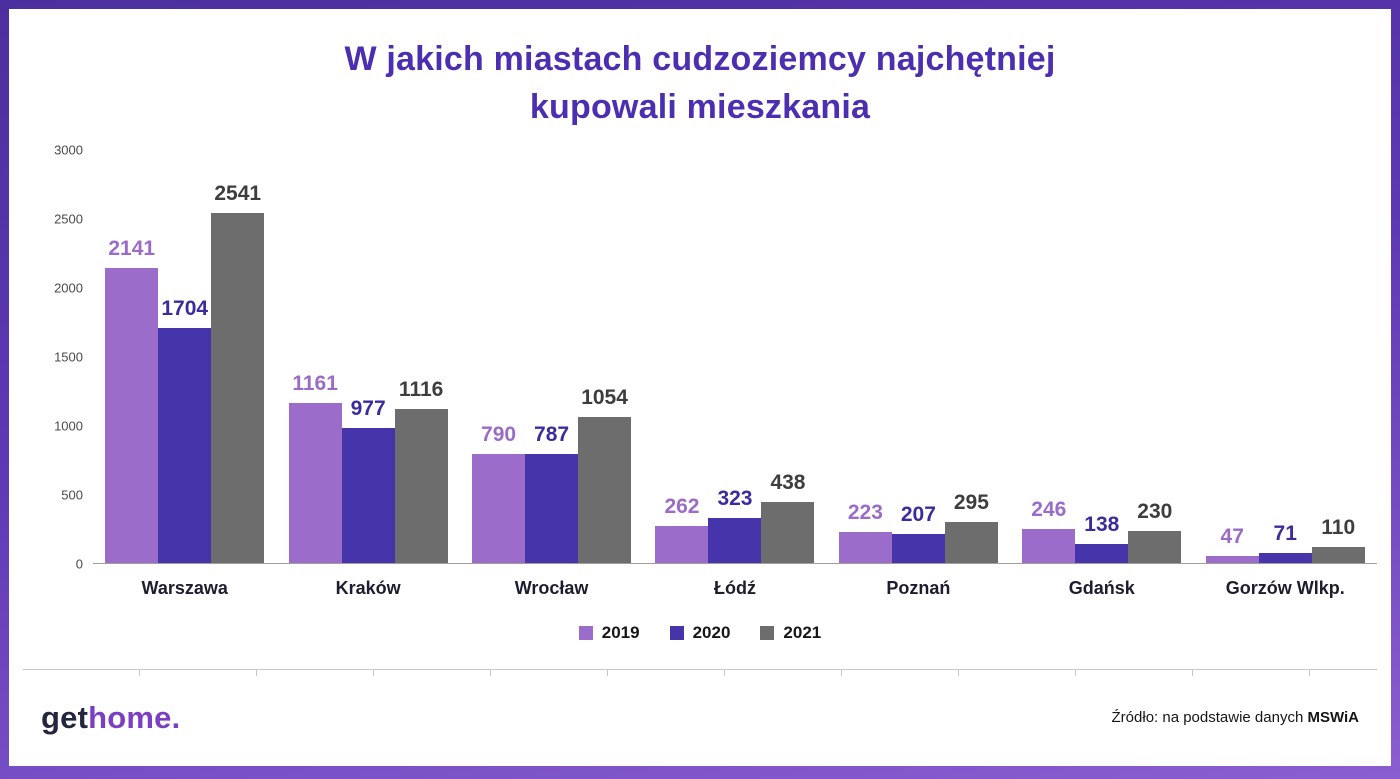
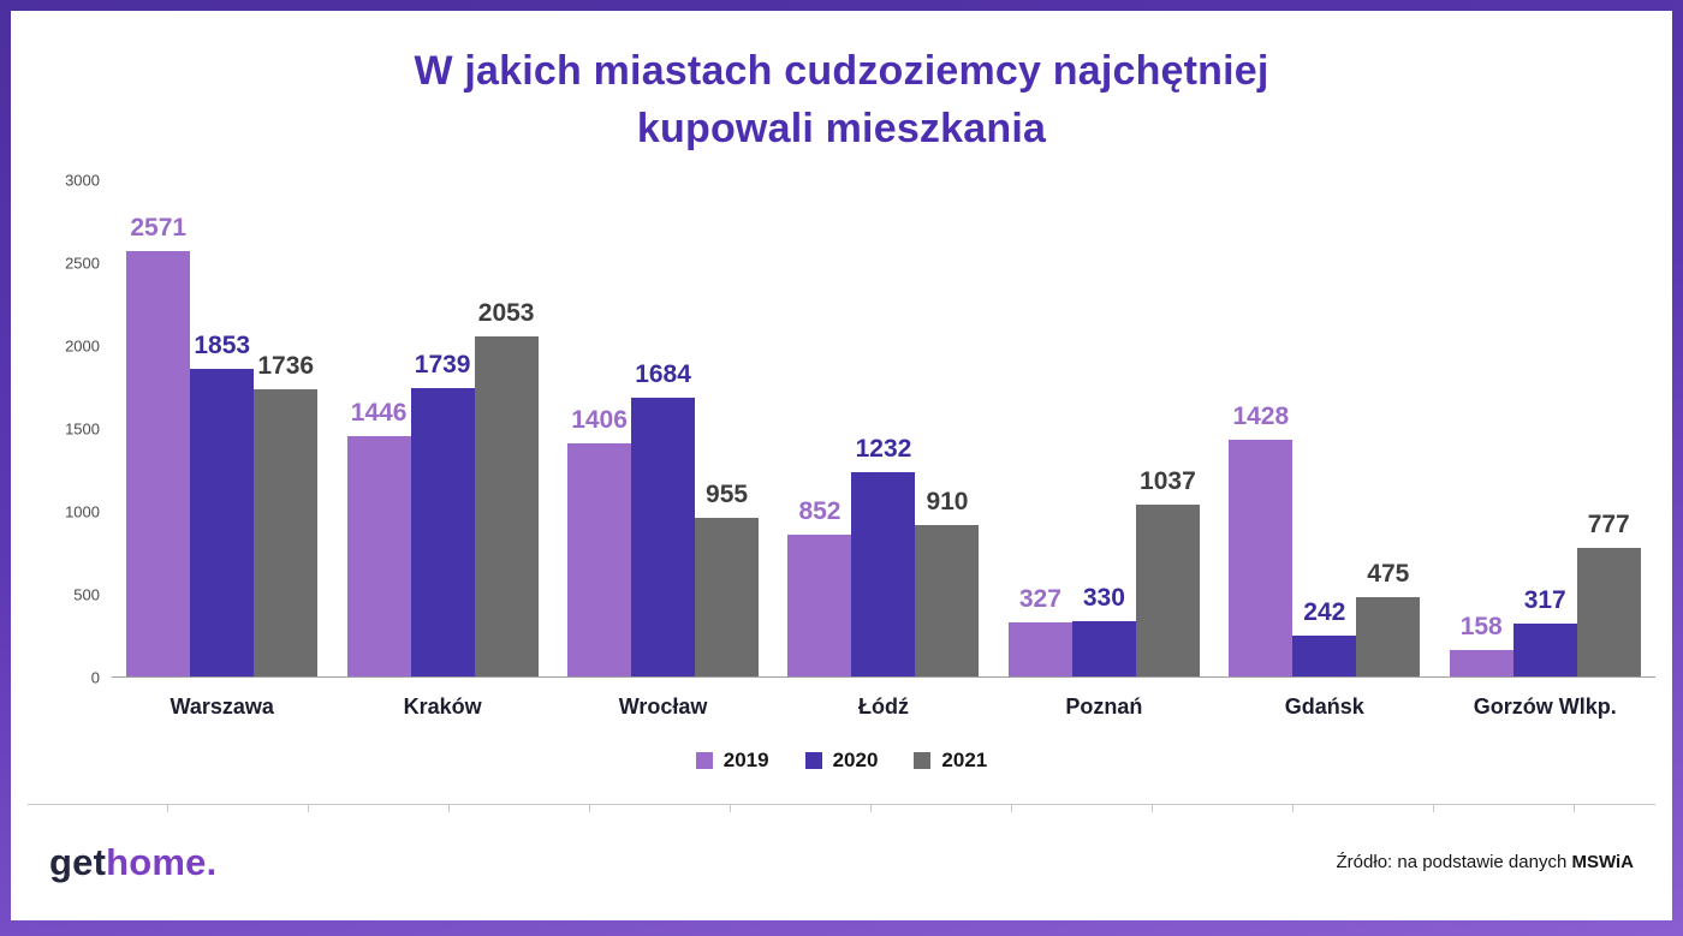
2019/Warszawa: 2141 -> 2571
2020/Warszawa: 1704 -> 1853
2021/Warszawa: 2541 -> 1736
2019/Kraków: 1161 -> 1446
2020/Kraków: 977 -> 1739
2021/Kraków: 1116 -> 2053
2019/Wrocław: 790 -> 1406
2020/Wrocław: 787 -> 1684
2021/Wrocław: 1054 -> 955
2019/Łódź: 262 -> 852
2020/Łódź: 323 -> 1232
2021/Łódź: 438 -> 910
2019/Poznań: 223 -> 327
2020/Poznań: 207 -> 330
2021/Poznań: 295 -> 1037
2019/Gdańsk: 246 -> 1428
2020/Gdańsk: 138 -> 242
2021/Gdańsk: 230 -> 475
2019/Gorzów Wlkp.: 47 -> 158
2020/Gorzów Wlkp.: 71 -> 317
2021/Gorzów Wlkp.: 110 -> 777
